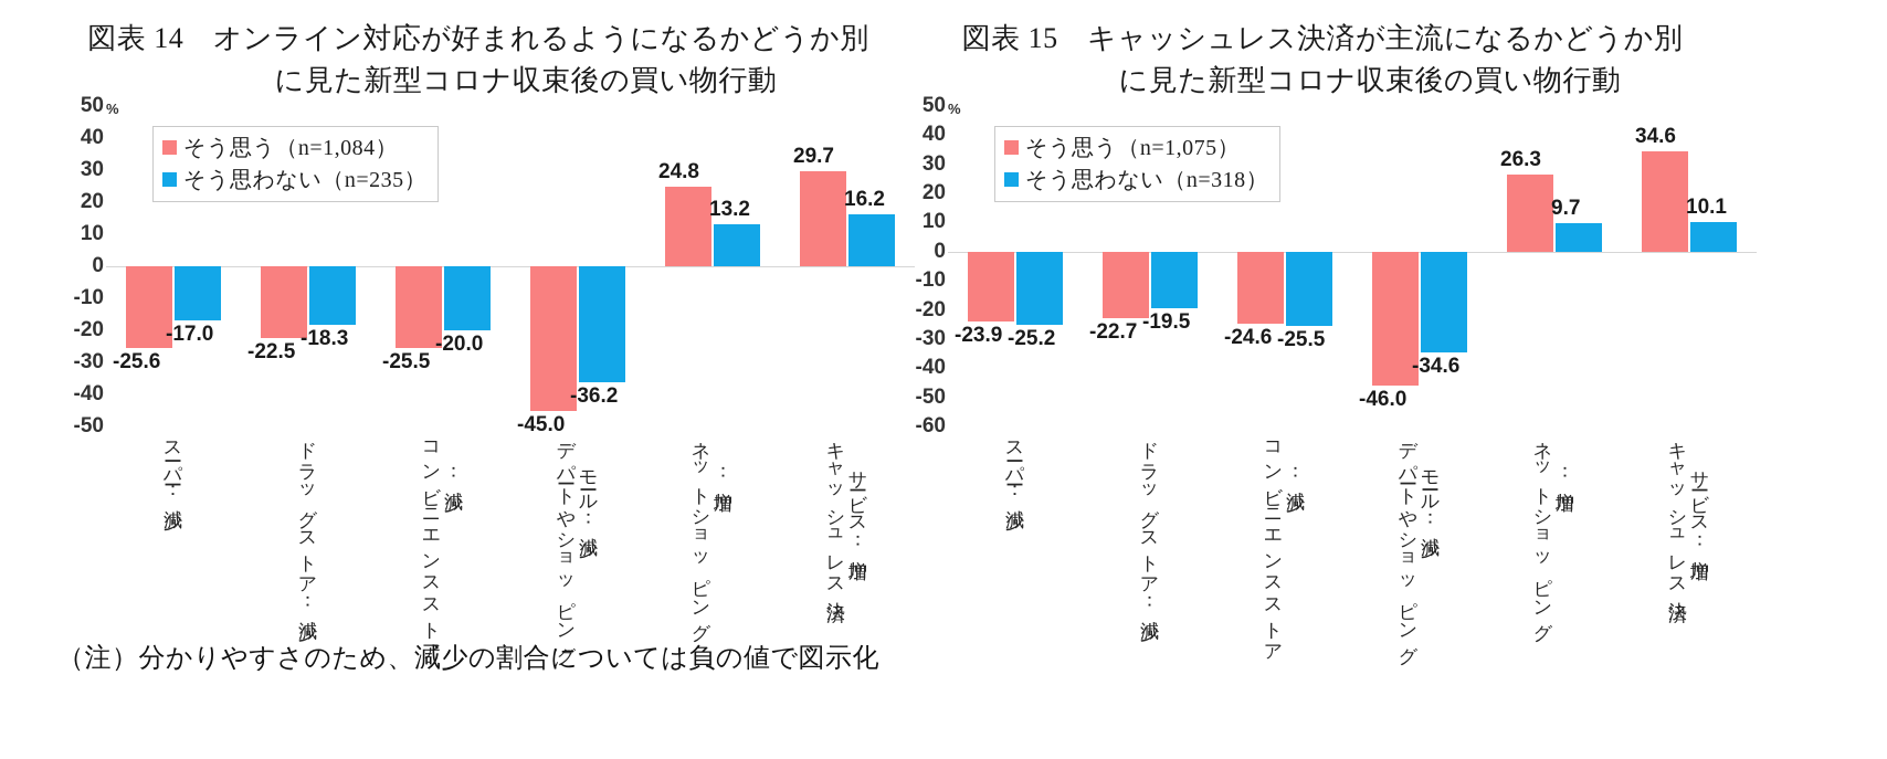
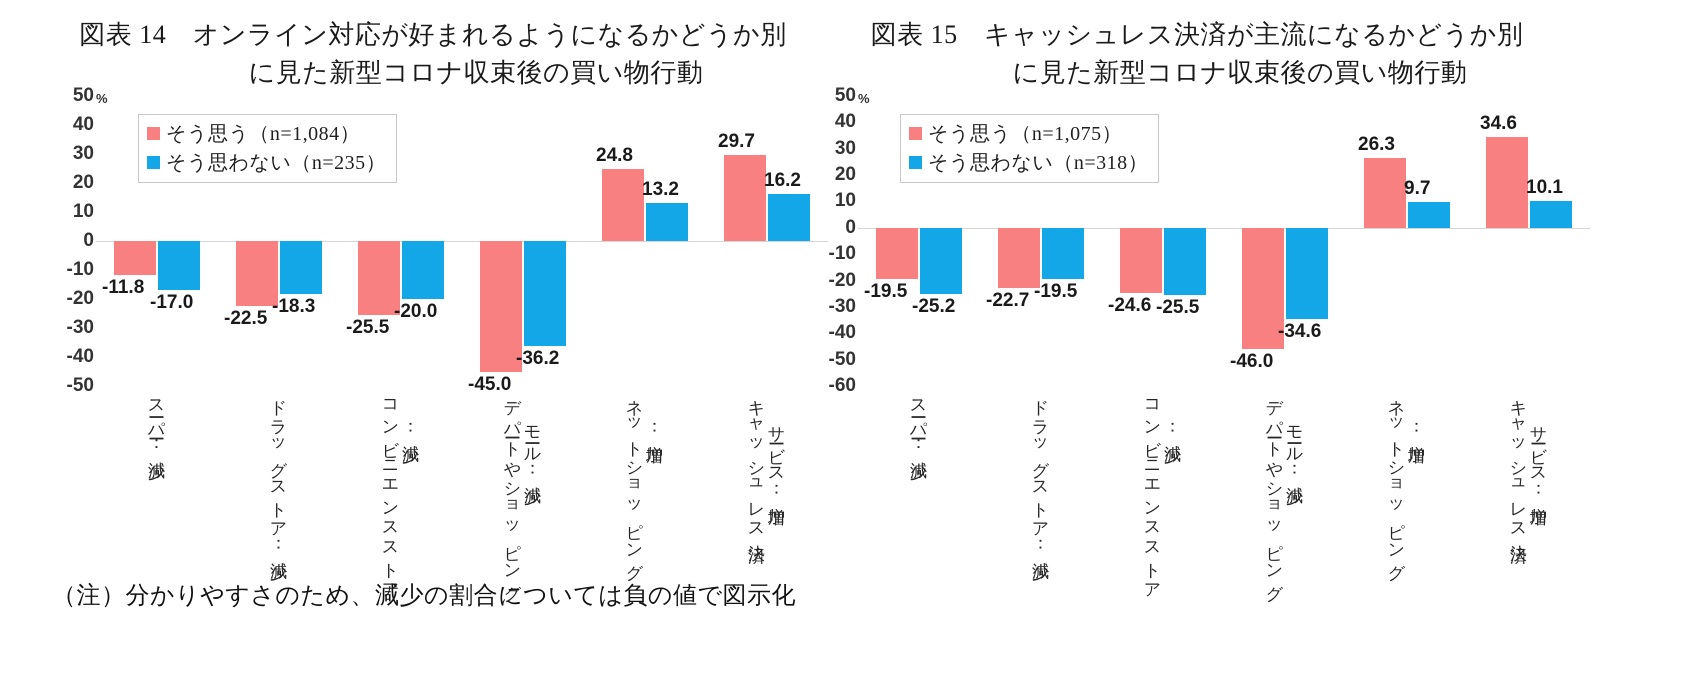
図表 14 オンライン対応が好まれるようになるかどうか別に見た新型コロナ収束後の買い物行動/そう思う（n=1,084）/スーパー：減少: -25.6 -> -11.8
図表 15 キャッシュレス決済が主流になるかどうか別に見た新型コロナ収束後の買い物行動/そう思う（n=1,075）/スーパー：減少: -23.9 -> -19.5
